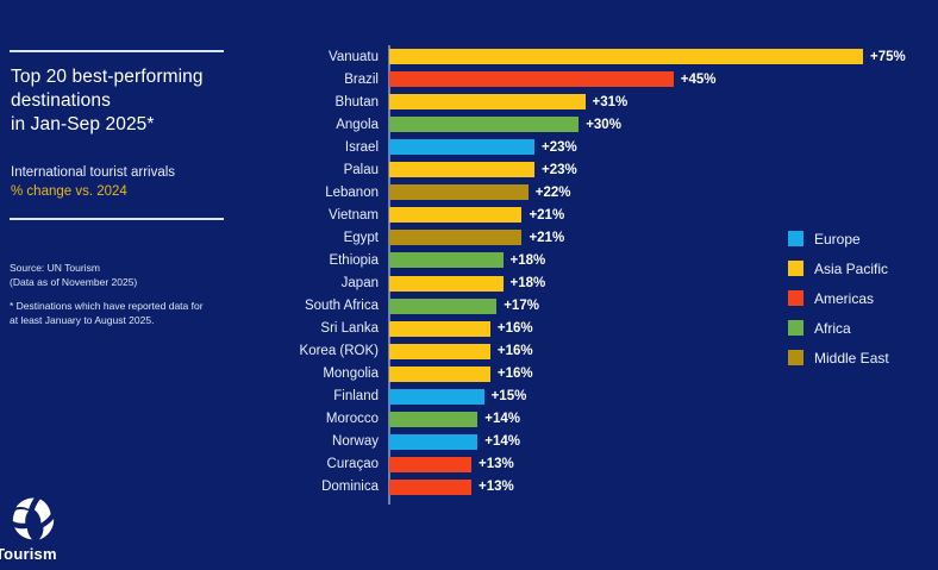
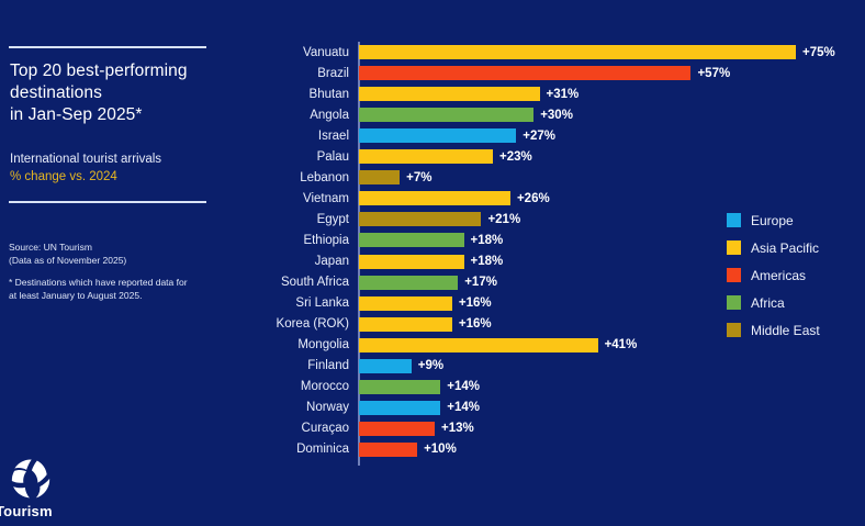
Brazil: +45% -> +57%
Israel: +23% -> +27%
Lebanon: +22% -> +7%
Vietnam: +21% -> +26%
Mongolia: +16% -> +41%
Finland: +15% -> +9%
Dominica: +13% -> +10%
